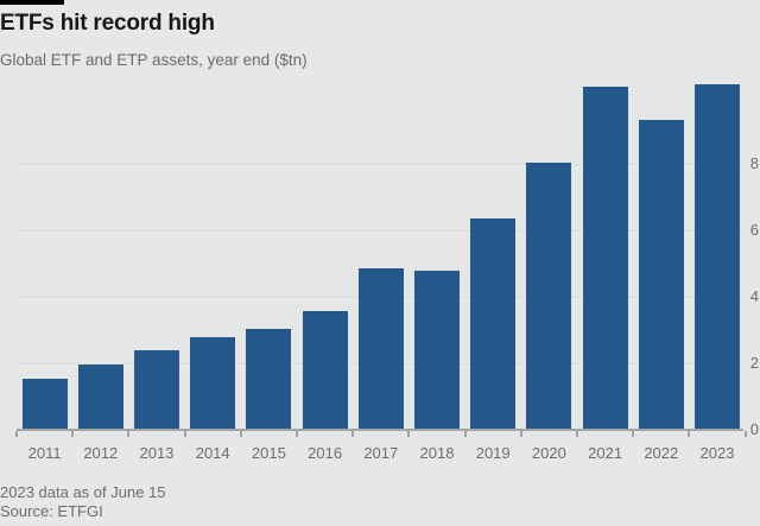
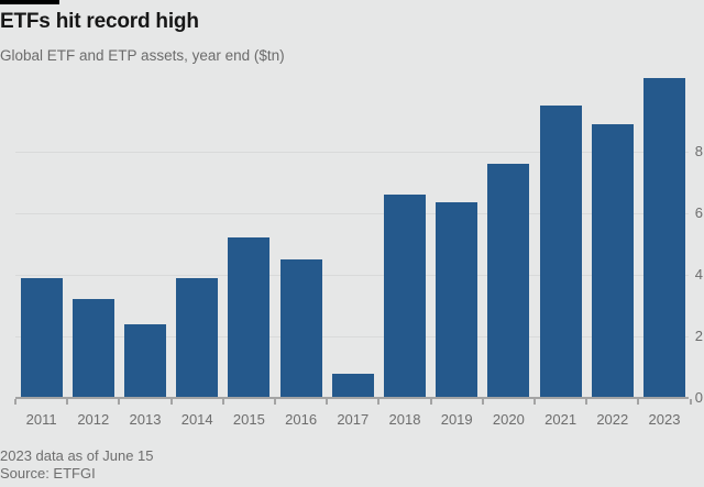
2011: 1.5 -> 3.9
2012: 1.9 -> 3.2
2014: 2.8 -> 3.9
2015: 3.0 -> 5.2
2016: 3.6 -> 4.5
2017: 4.8 -> 0.8
2018: 4.8 -> 6.6
2020: 8.0 -> 7.6
2021: 10.3 -> 9.5
2022: 9.3 -> 8.9
